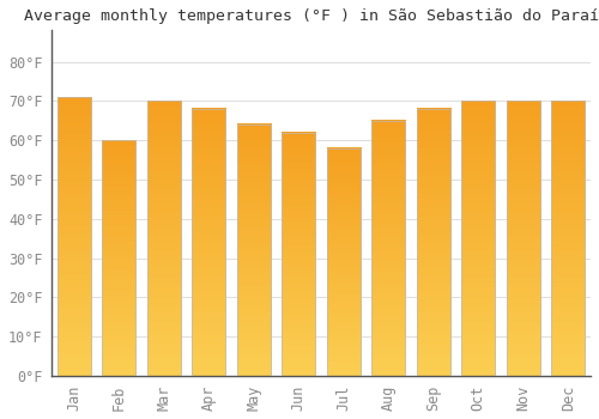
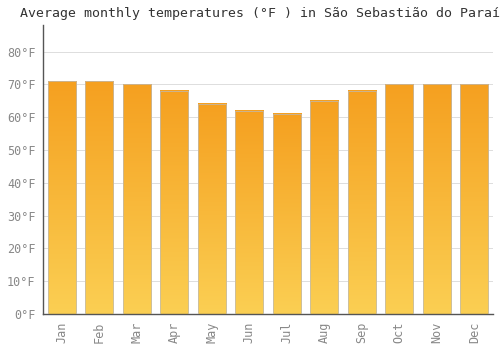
Feb: 60°F -> 71°F
Jul: 58°F -> 61°F
